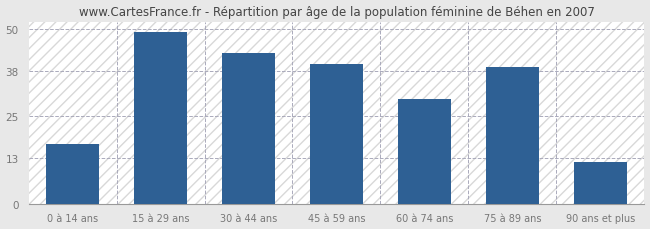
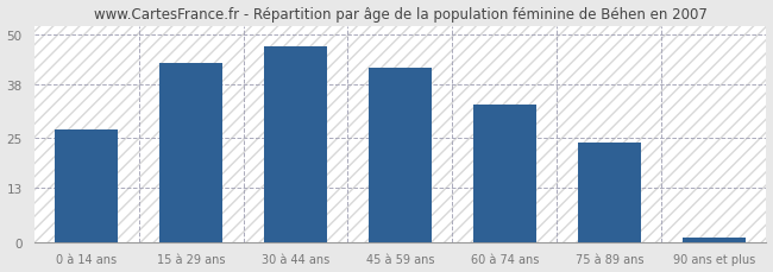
0 à 14 ans: 17 -> 27
15 à 29 ans: 49 -> 43
30 à 44 ans: 43 -> 47
45 à 59 ans: 40 -> 42
60 à 74 ans: 30 -> 33
75 à 89 ans: 39 -> 24
90 ans et plus: 12 -> 1
